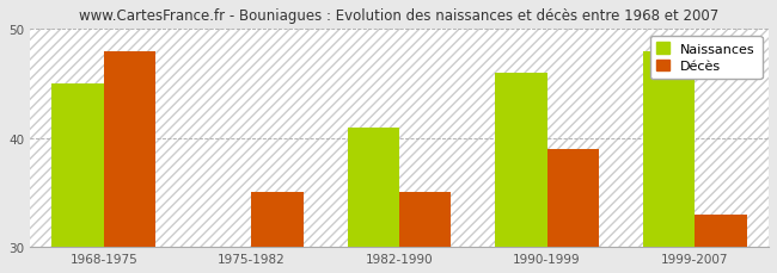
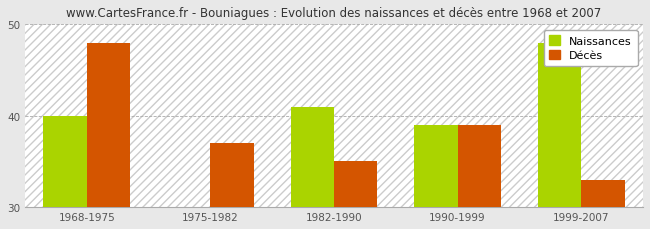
Naissances/1968-1975: 45 -> 40
Décès/1975-1982: 35 -> 37
Naissances/1990-1999: 46 -> 39
